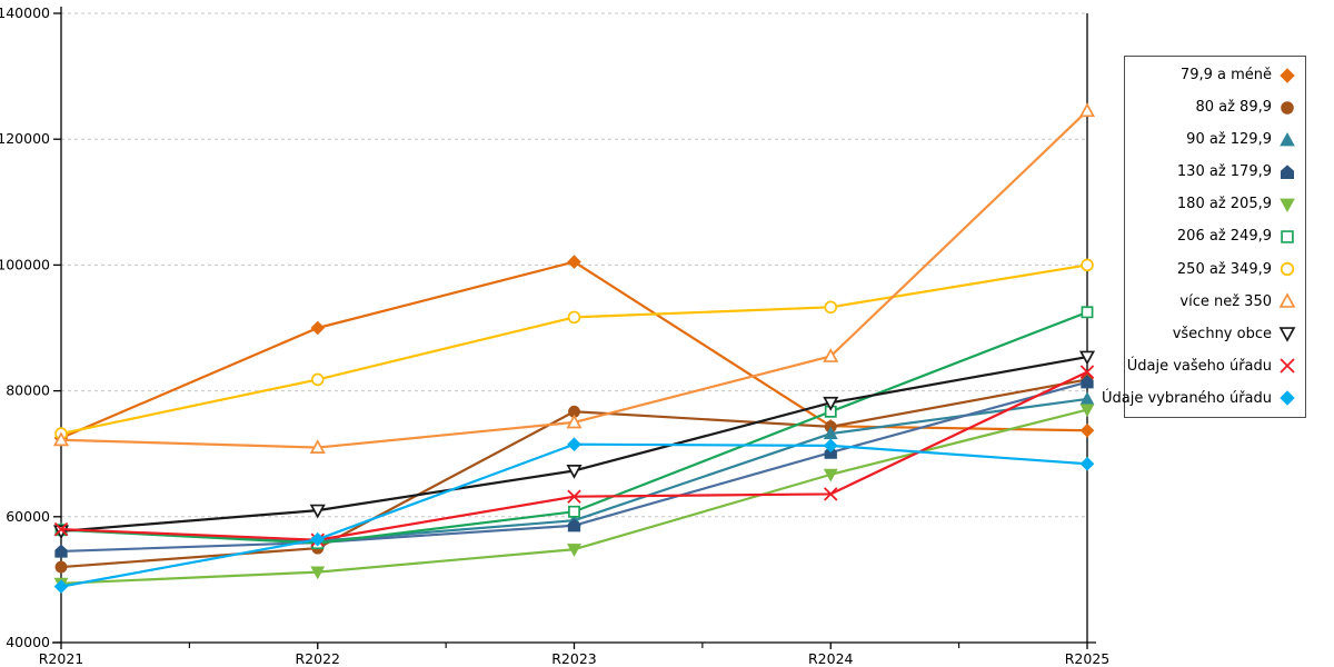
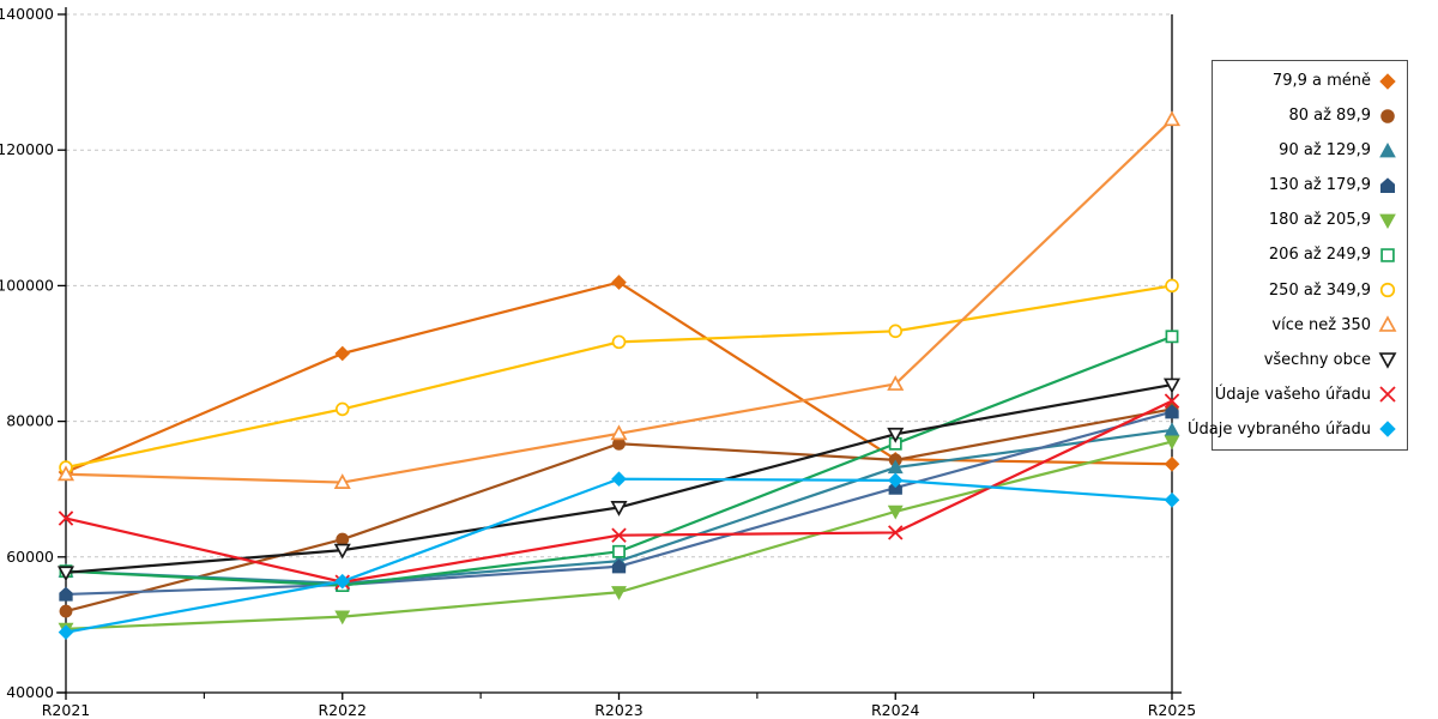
Údaje vašeho úřadu/R2021: 58000 -> 66000
80 až 89,9/R2022: 55000 -> 63000
více než 350/R2023: 75000 -> 78000
